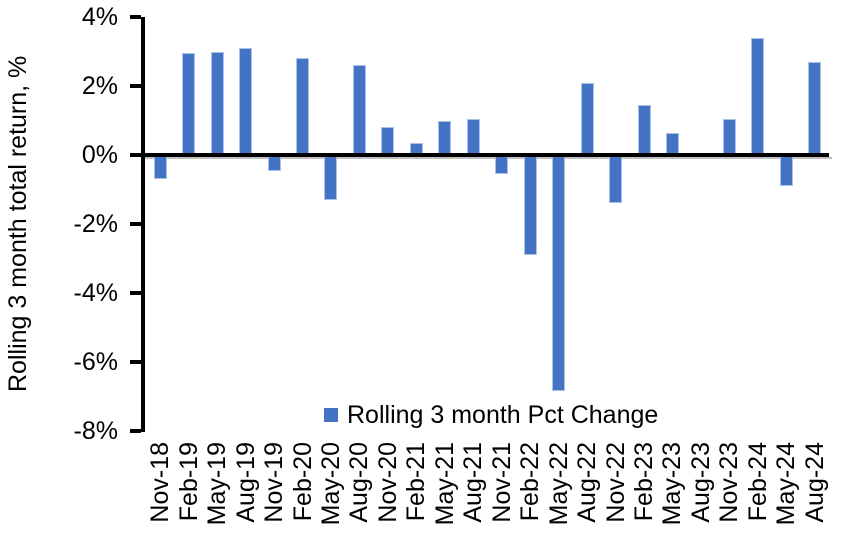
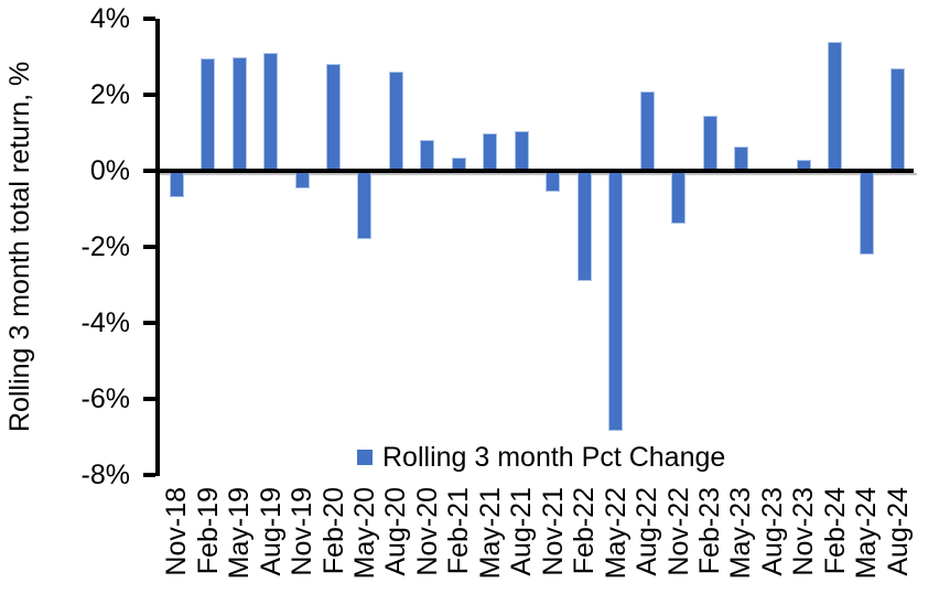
May-20: -1.3% -> -1.8%
Nov-23: 1.1% -> 0.3%
May-24: -0.9% -> -2.2%
